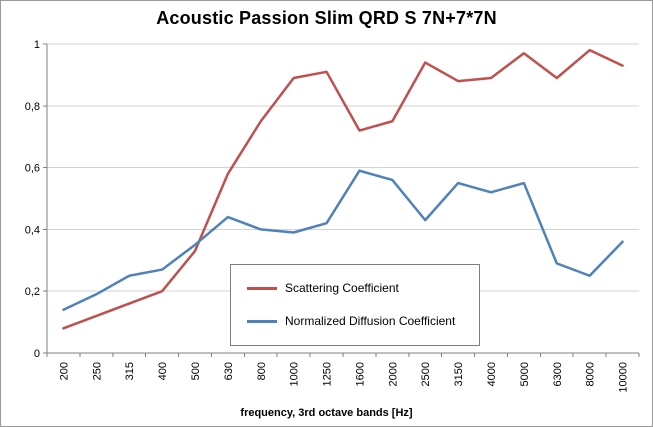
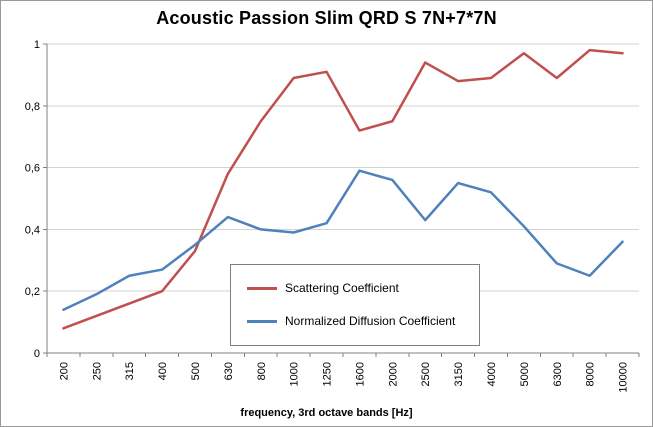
Normalized Diffusion Coefficient/5000: 0,55 -> 0,41
Scattering Coefficient/10000: 0,93 -> 0,97
